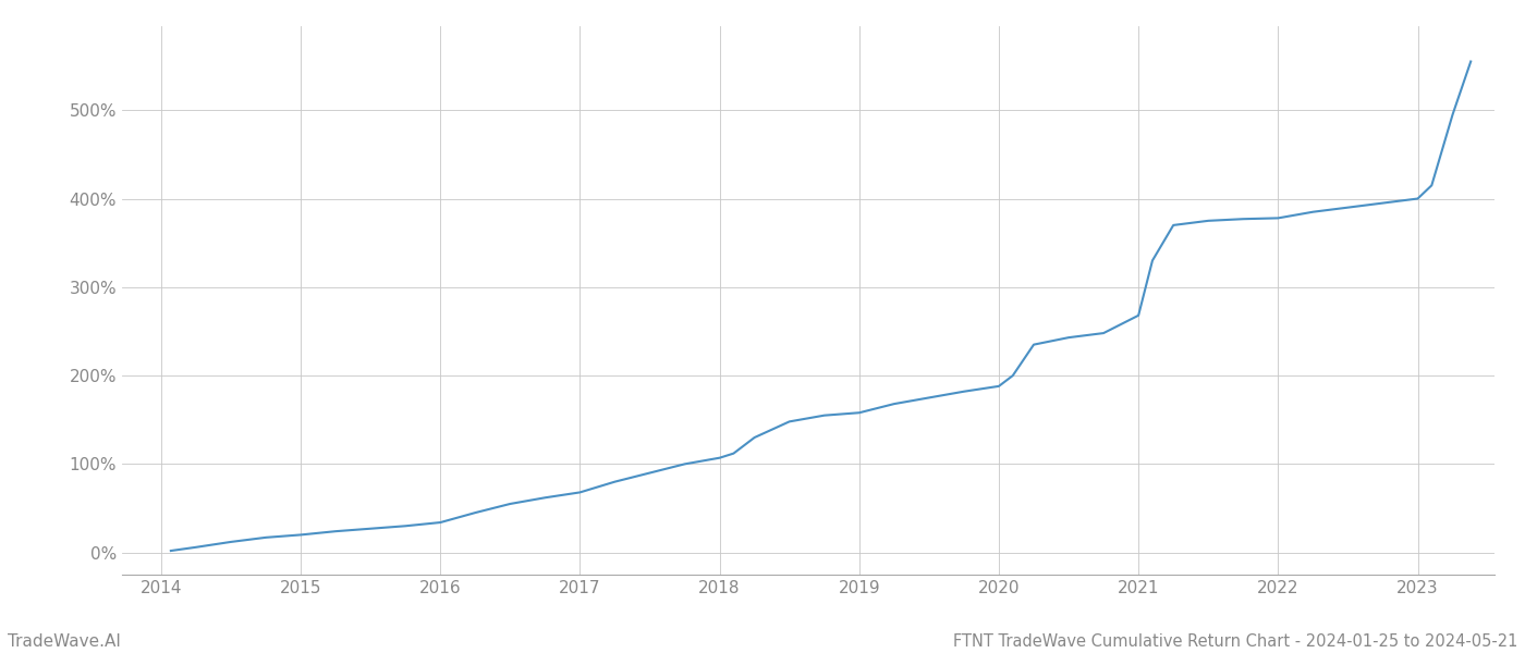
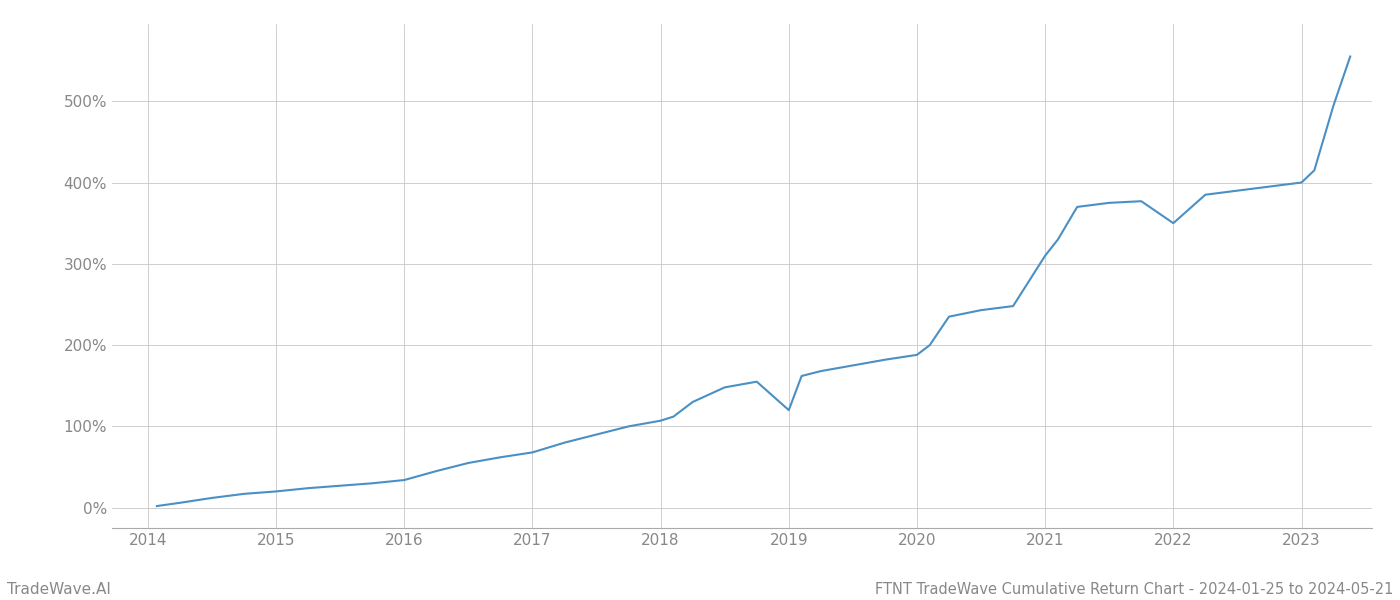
2019: 158% -> 120%
2021: 268% -> 310%
2022: 378% -> 350%
